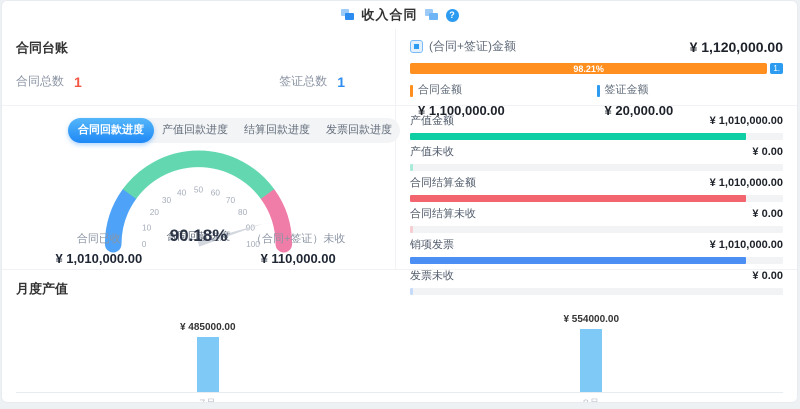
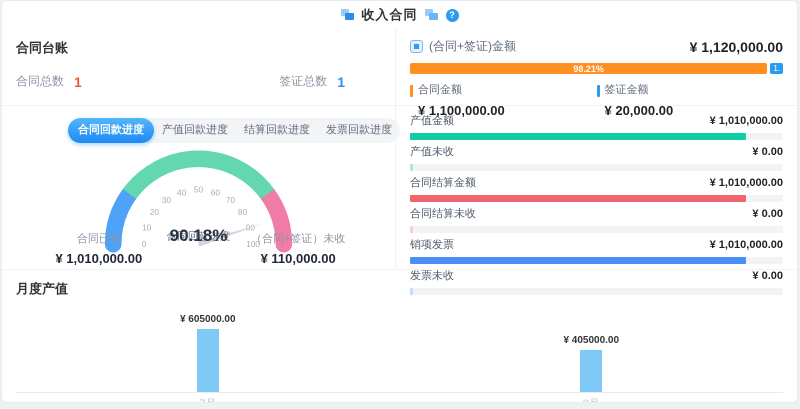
月度产值/7月: 485000.00 -> 605000.00
月度产值/8月: 554000.00 -> 405000.00
